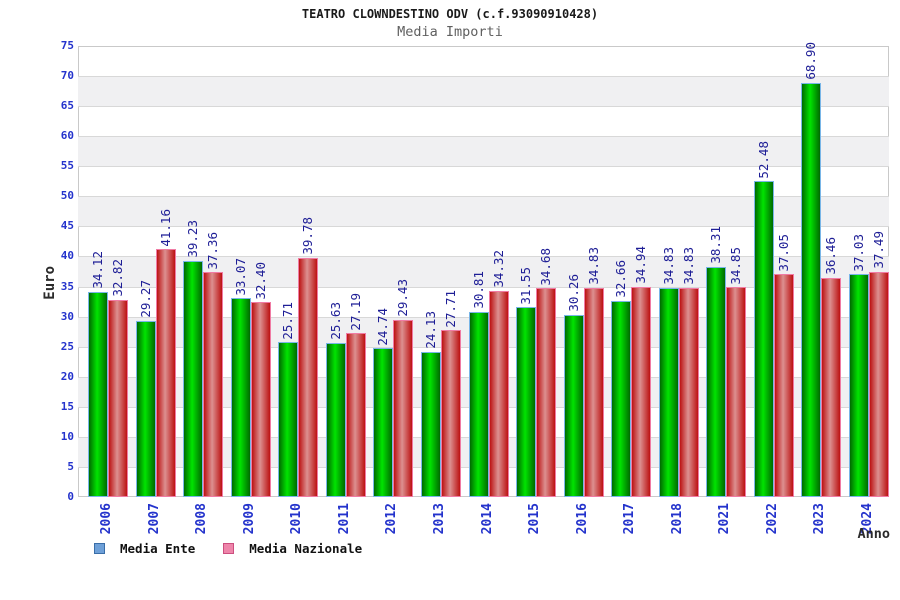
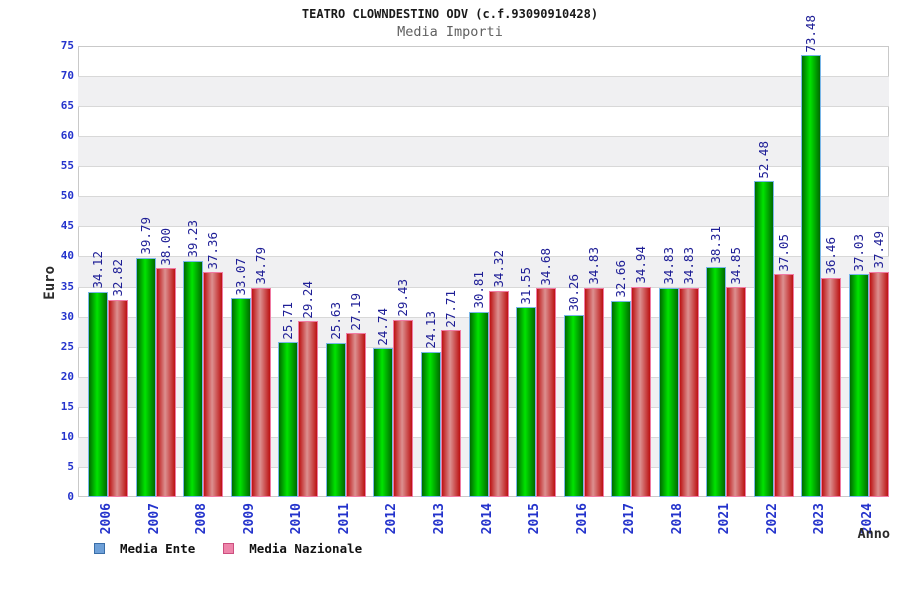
Media Ente/2007: 29.27 -> 39.79
Media Nazionale/2007: 41.16 -> 38.00
Media Nazionale/2009: 32.40 -> 34.79
Media Nazionale/2010: 39.78 -> 29.24
Media Ente/2023: 68.90 -> 73.48
